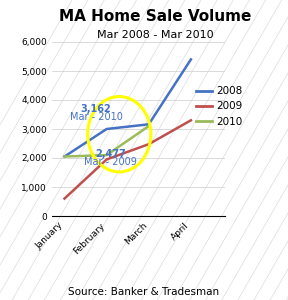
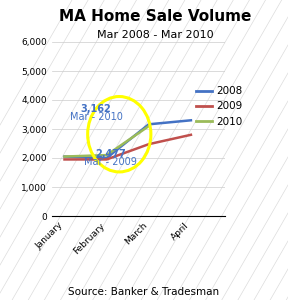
2009/January: 600 -> 1,950
2008/February: 3,000 -> 2,000
2008/April: 5,400 -> 3,300
2009/April: 3,300 -> 2,800
